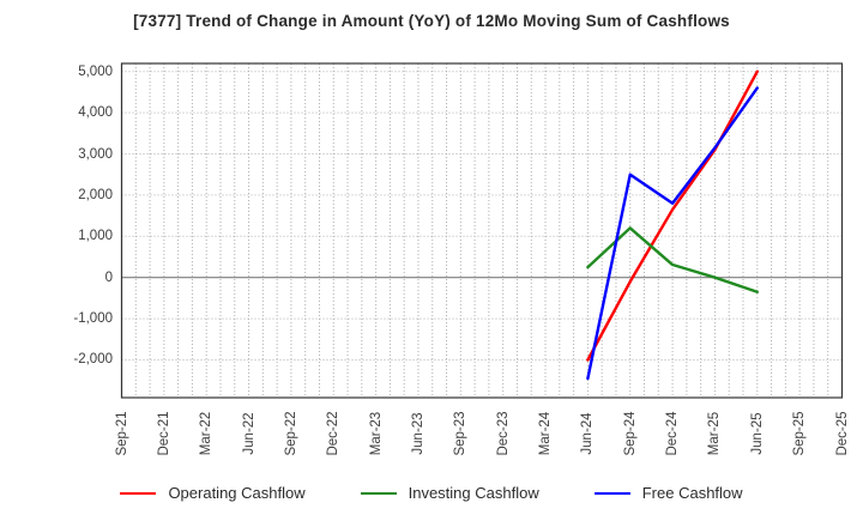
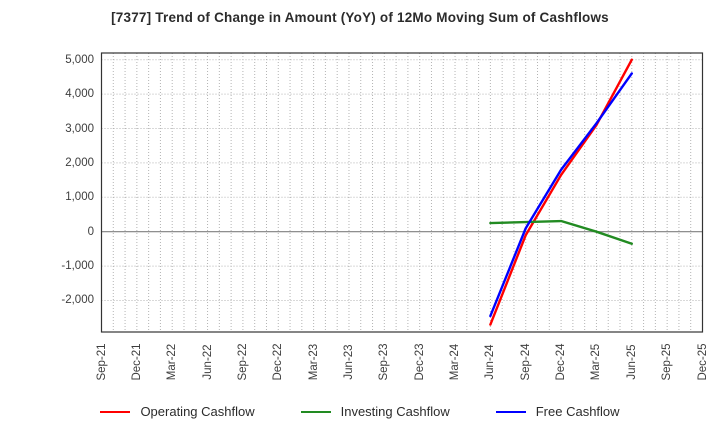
Operating Cashflow/Jun-24: -2000 -> -2700
Investing Cashflow/Sep-24: 1200 -> 300
Free Cashflow/Sep-24: 2500 -> 100
